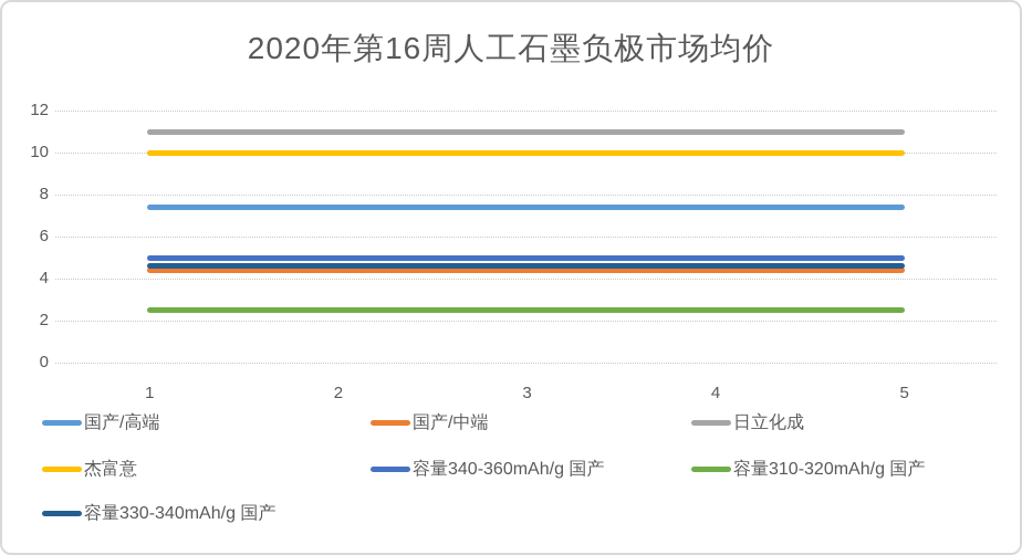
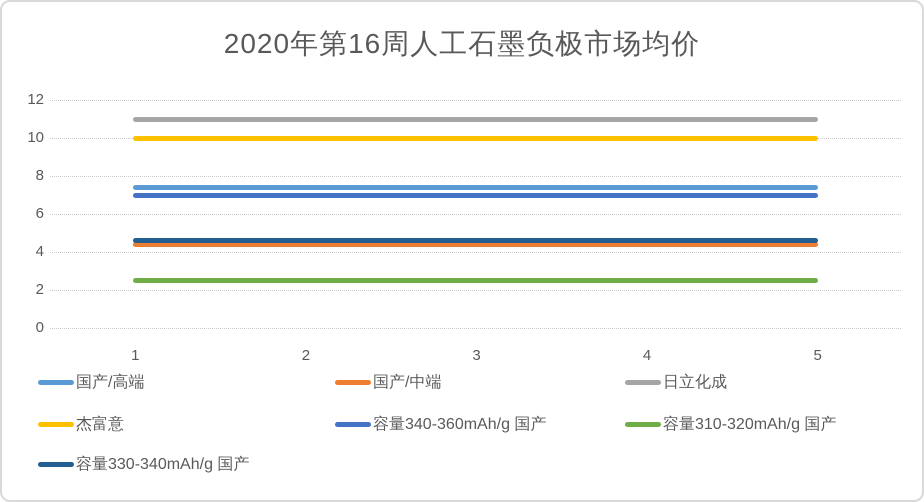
容量340-360mAh/g 国产/1: 5 -> 7
日立化成/3: 10 -> 11
国产/高端/4: 10.9 -> 7.4
容量340-360mAh/g 国产/4: 9 -> 7
国产/高端/5: 5.2 -> 7.4
日立化成/5: 10 -> 11
